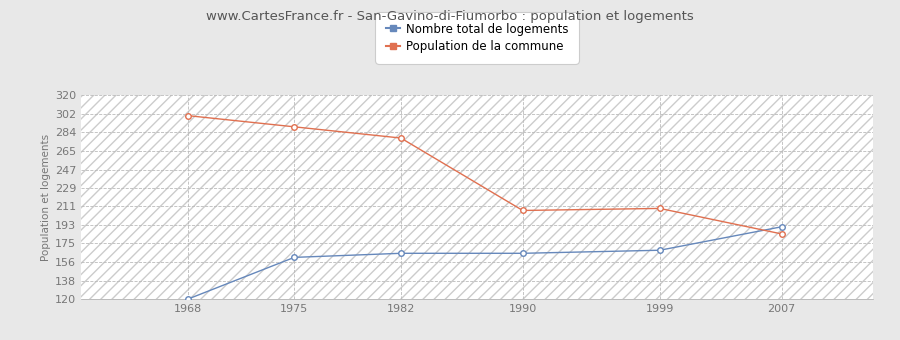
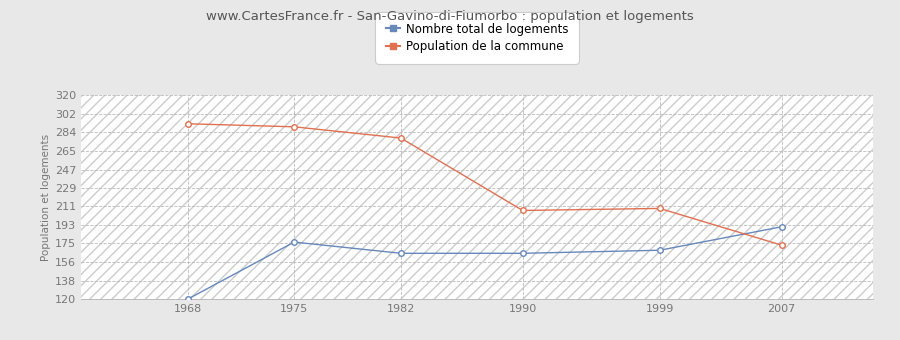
Population de la commune/1968: 300 -> 292
Nombre total de logements/1975: 161 -> 176
Population de la commune/2007: 184 -> 173
